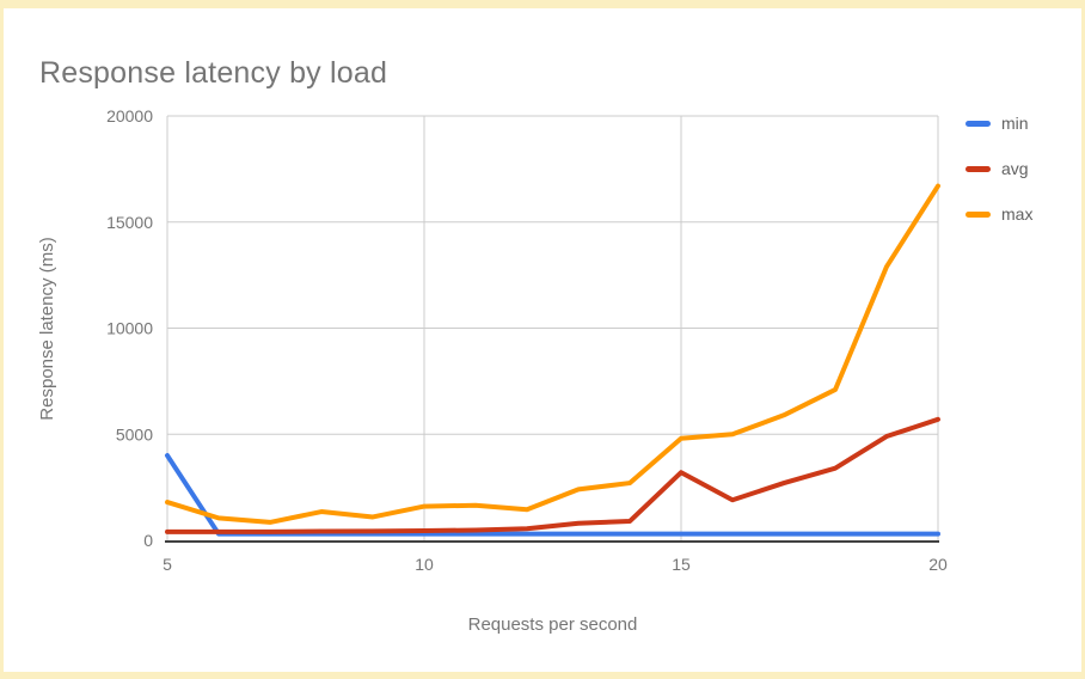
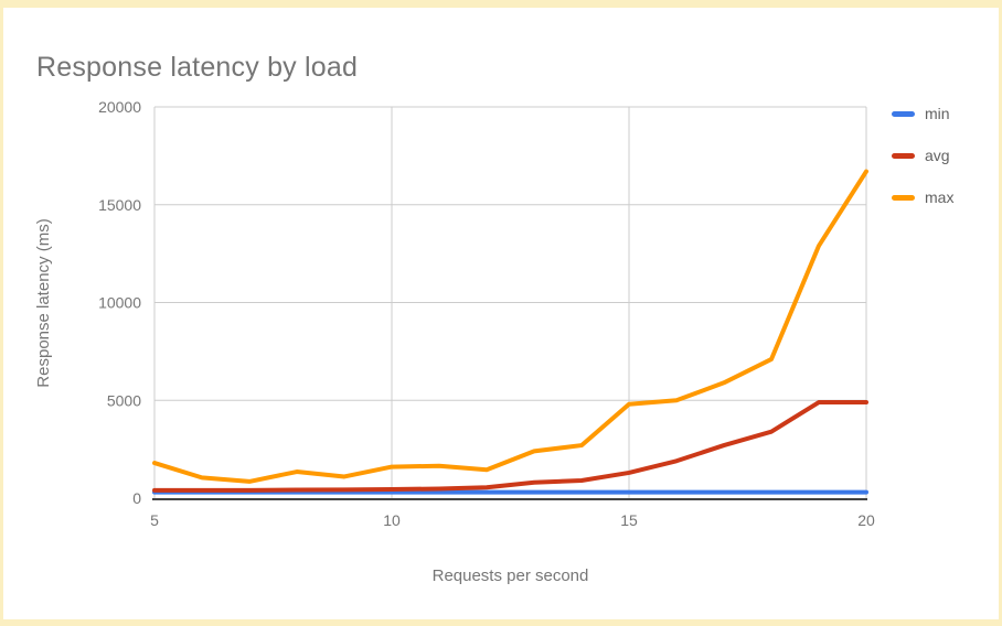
min/5: 4000 -> 300
avg/15: 3200 -> 1300
avg/20: 5700 -> 4900
